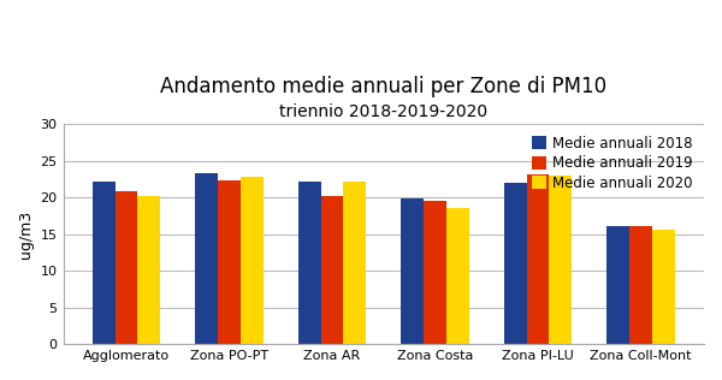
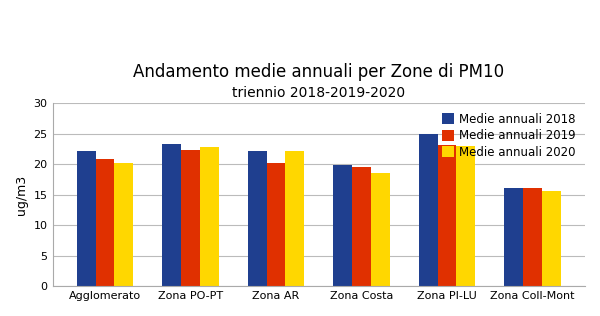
Medie annuali 2018/Zona PI-LU: 22.0 -> 25.0
